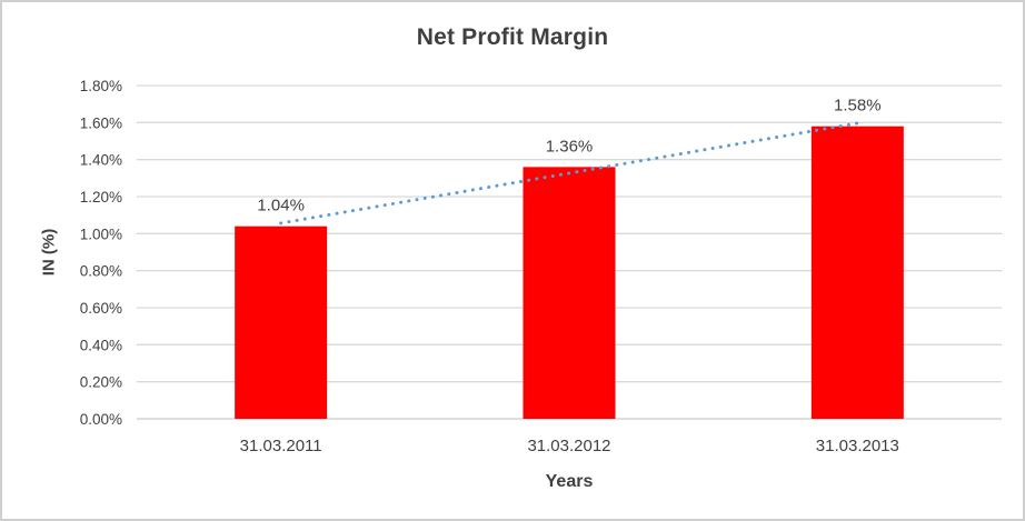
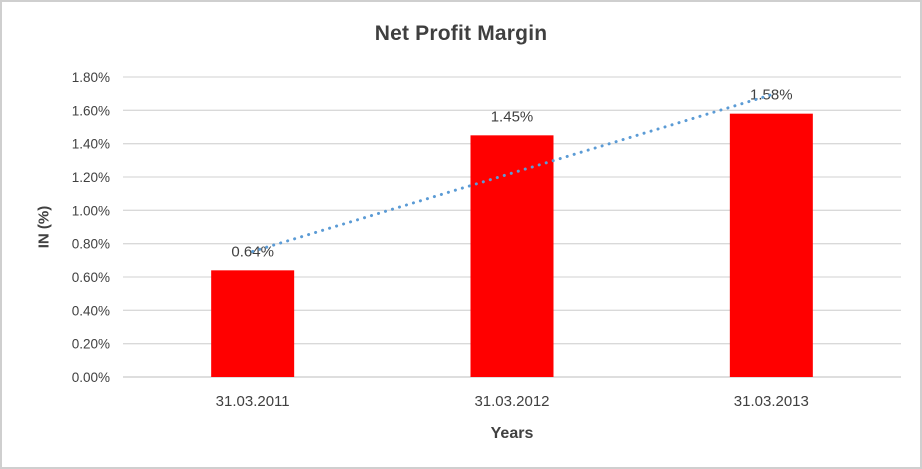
31.03.2011: 1.04% -> 0.64%
31.03.2012: 1.36% -> 1.45%
